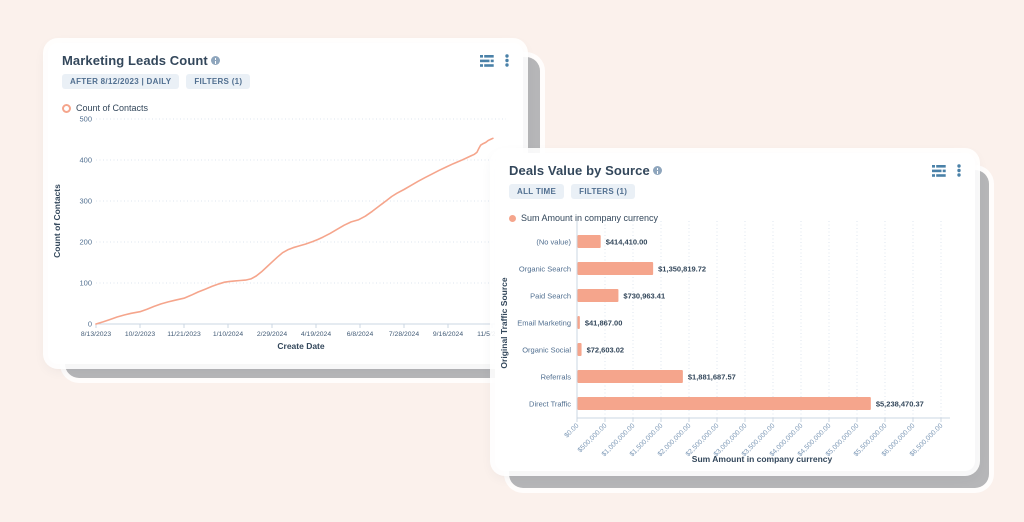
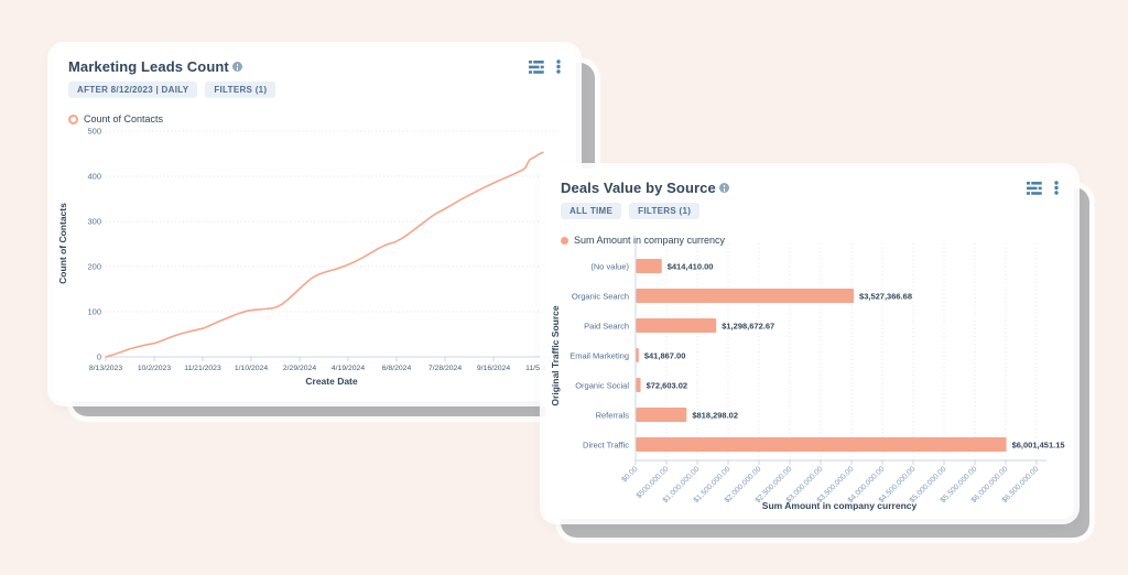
Deals Value by Source/Organic Search: $1,350,819.72 -> $3,527,366.68
Deals Value by Source/Paid Search: $730,963.41 -> $1,298,672.67
Deals Value by Source/Referrals: $1,881,687.57 -> $818,298.02
Deals Value by Source/Direct Traffic: $5,238,470.37 -> $6,001,451.15
